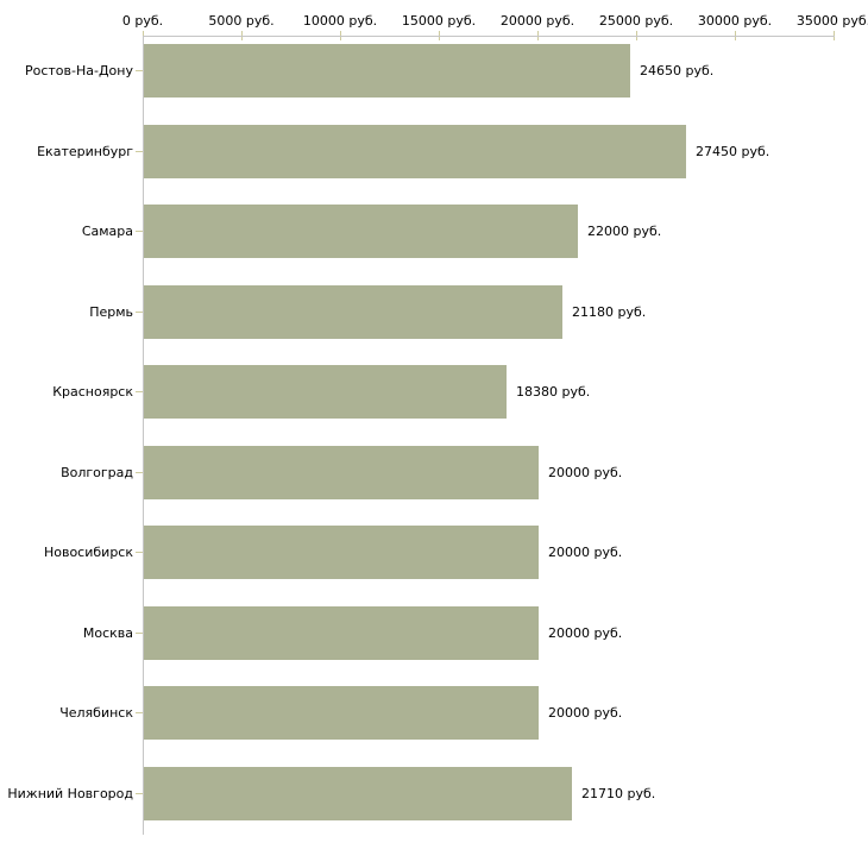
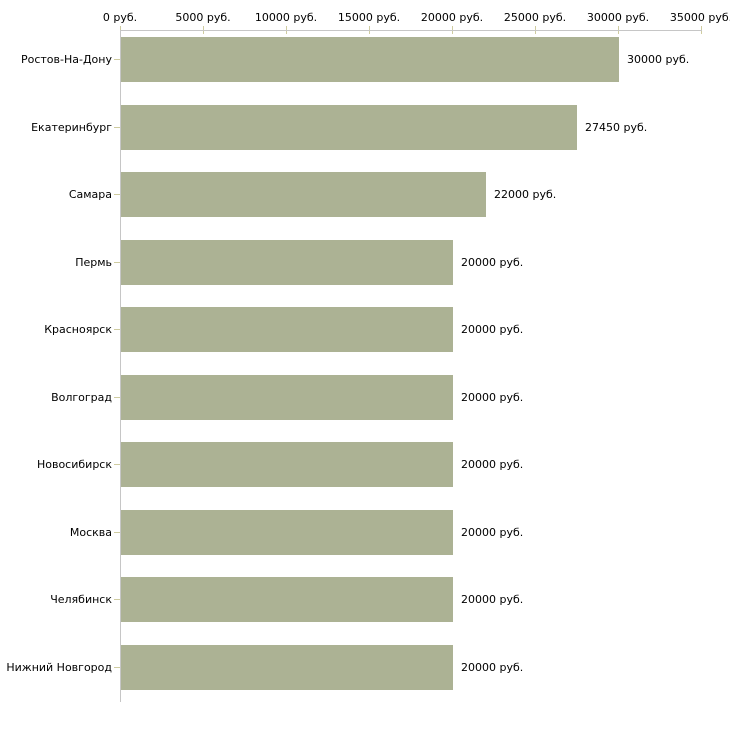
Ростов-На-Дону: 24650 -> 30000
Пермь: 21180 -> 20000
Красноярск: 18380 -> 20000
Нижний Новгород: 21710 -> 20000
